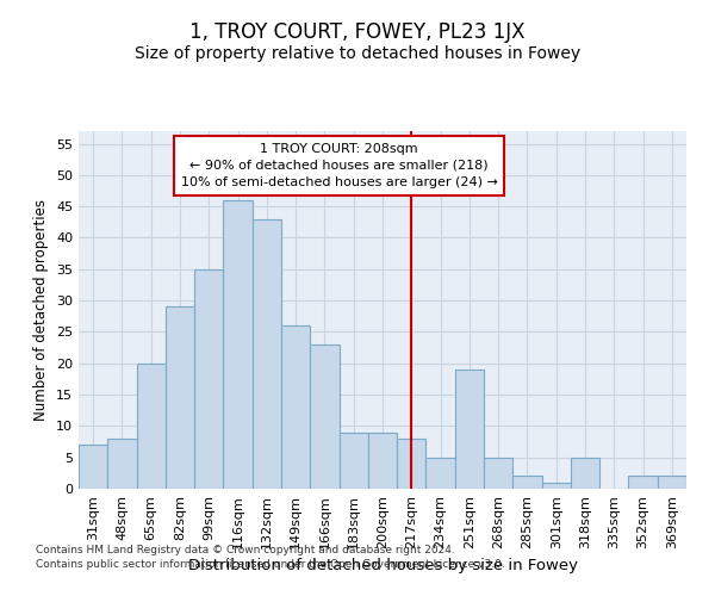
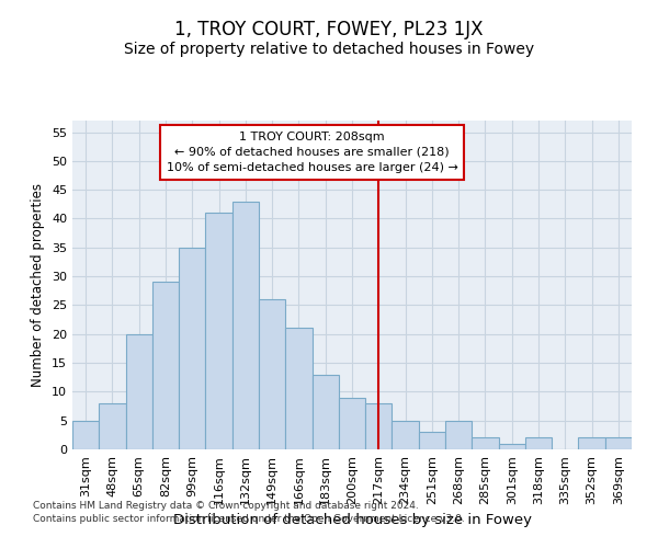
31sqm: 7 -> 5
116sqm: 46 -> 41
166sqm: 23 -> 21
183sqm: 9 -> 13
251sqm: 19 -> 3
318sqm: 5 -> 2
